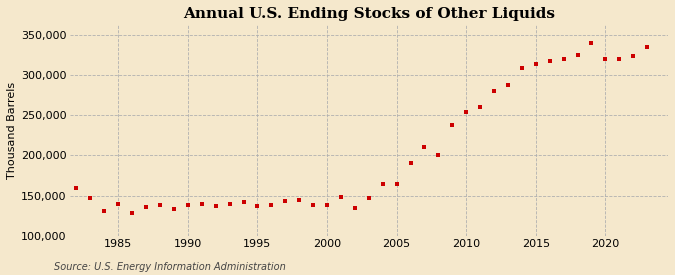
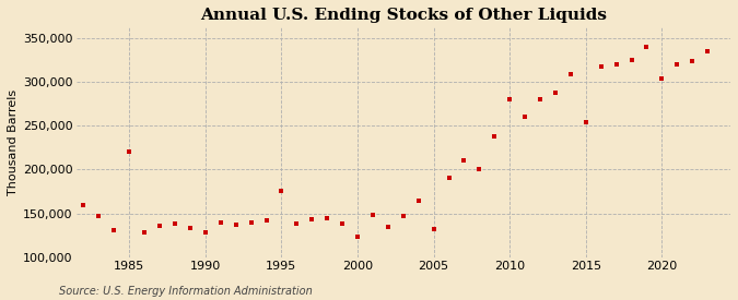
1985: 140,000 -> 220,000
1990: 138,000 -> 128,000
1995: 137,000 -> 176,000
2000: 139,000 -> 124,000
2005: 165,000 -> 132,000
2010: 254,000 -> 280,000
2015: 313,000 -> 254,000
2020: 320,000 -> 304,000
